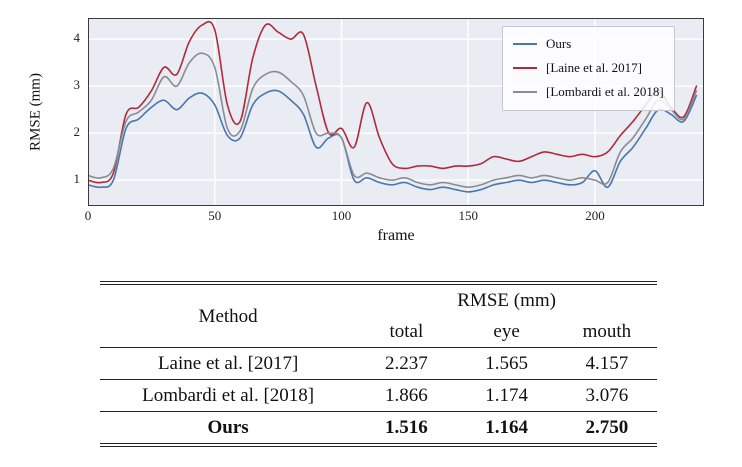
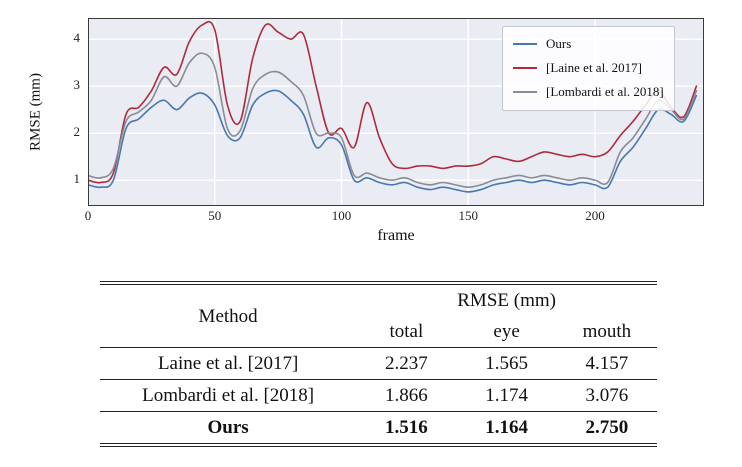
Ours/100: 1.9 -> 1.8
Ours/200: 1.2 -> 0.9
